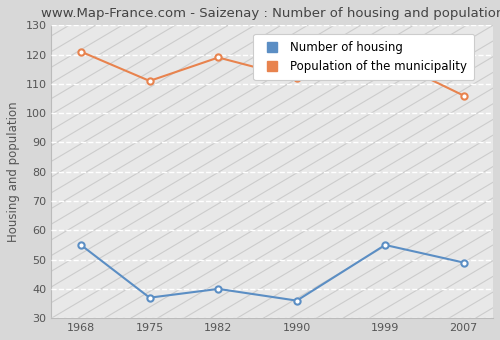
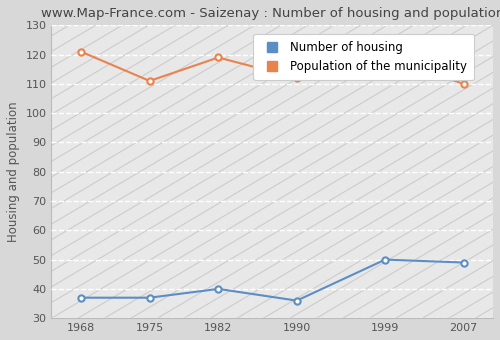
Number of housing/1968: 55 -> 37
Number of housing/1999: 55 -> 50
Population of the municipality/2007: 106 -> 110
